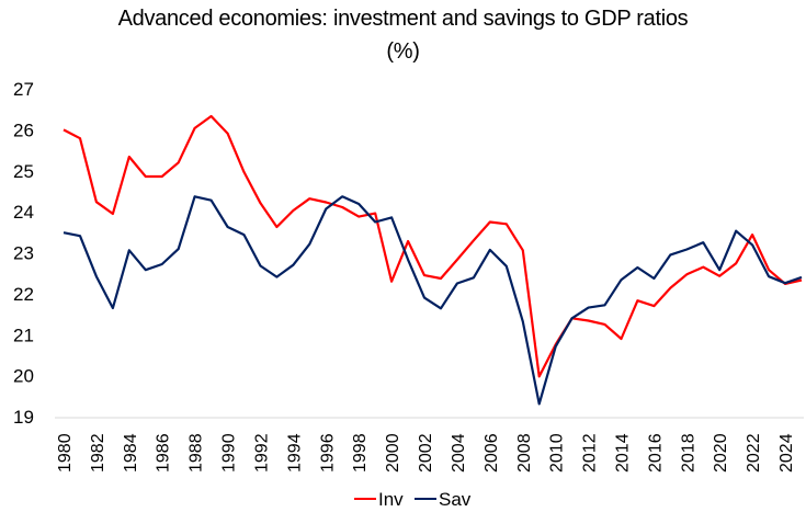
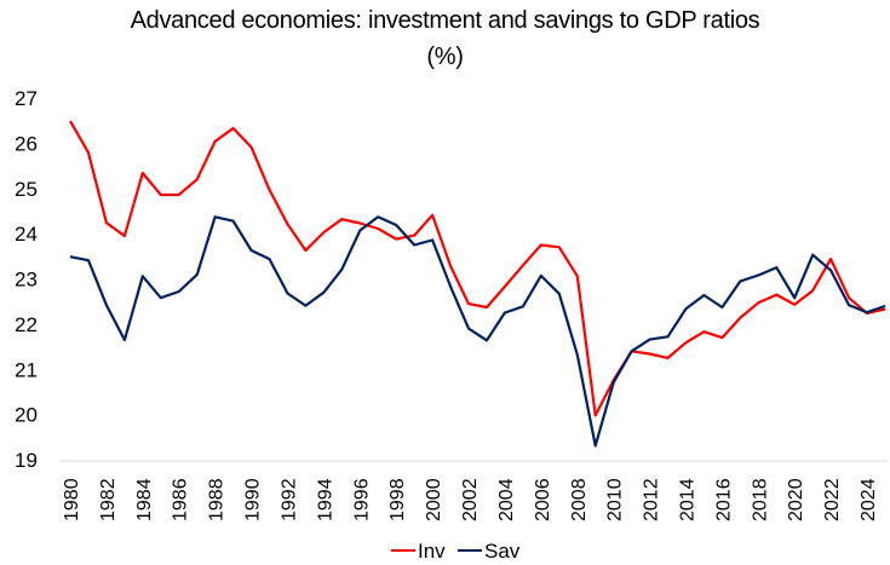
Inv/1980: 26.0 -> 26.5
Inv/2000: 22.3 -> 24.4
Inv/2014: 20.9 -> 21.6
